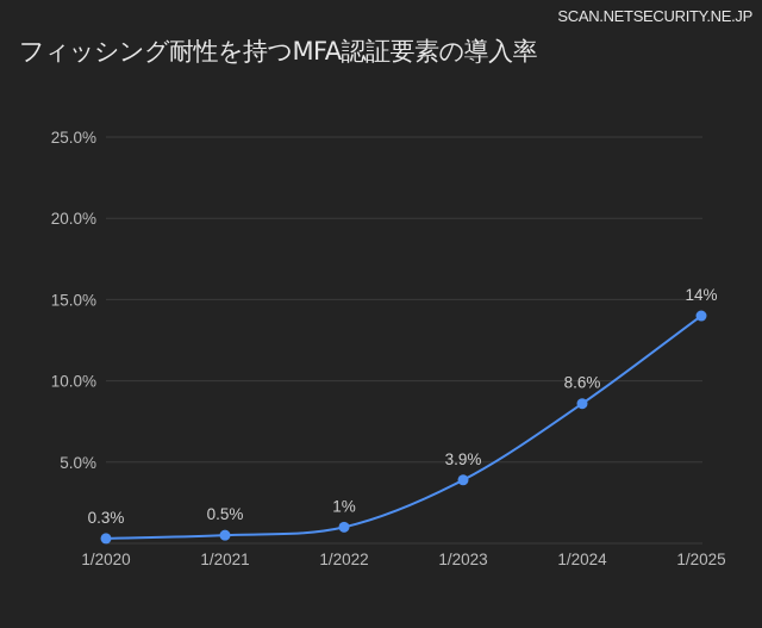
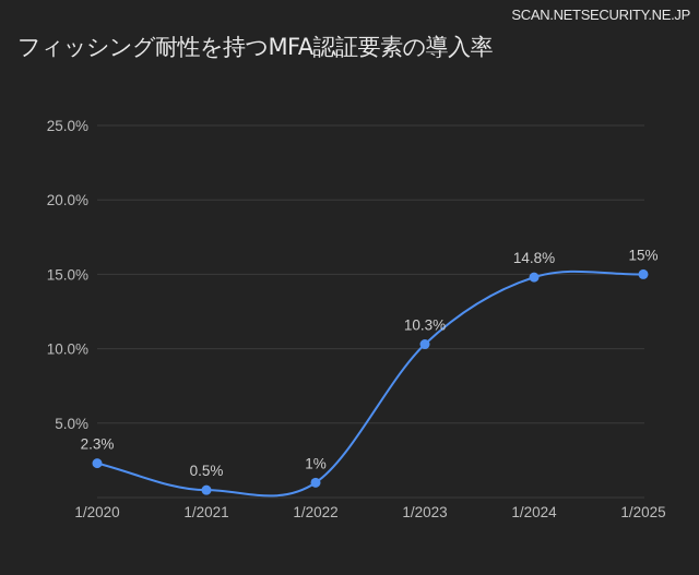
1/2020: 0.3% -> 2.3%
1/2023: 3.9% -> 10.3%
1/2024: 8.6% -> 14.8%
1/2025: 14% -> 15%
